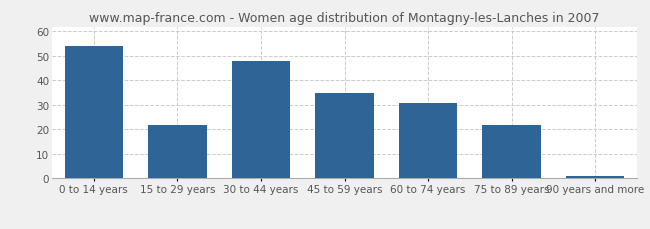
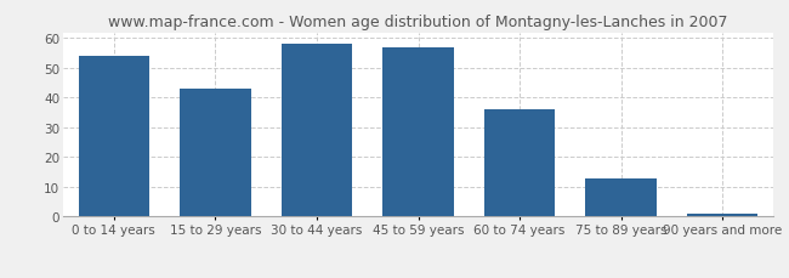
15 to 29 years: 22 -> 43
30 to 44 years: 48 -> 58
45 to 59 years: 35 -> 57
60 to 74 years: 31 -> 36
75 to 89 years: 22 -> 13
